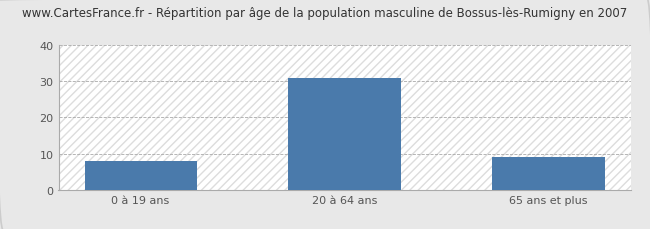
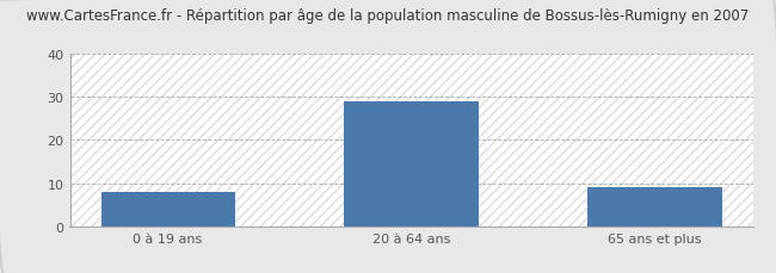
20 à 64 ans: 31 -> 29
